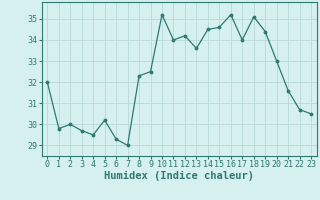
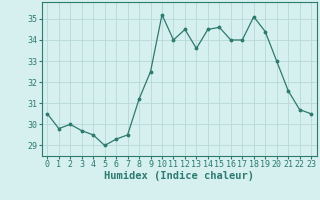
0: 32.0 -> 30.5
5: 30.2 -> 29.0
7: 29.0 -> 29.5
8: 32.3 -> 31.2
12: 34.2 -> 34.5
16: 35.2 -> 34.0
